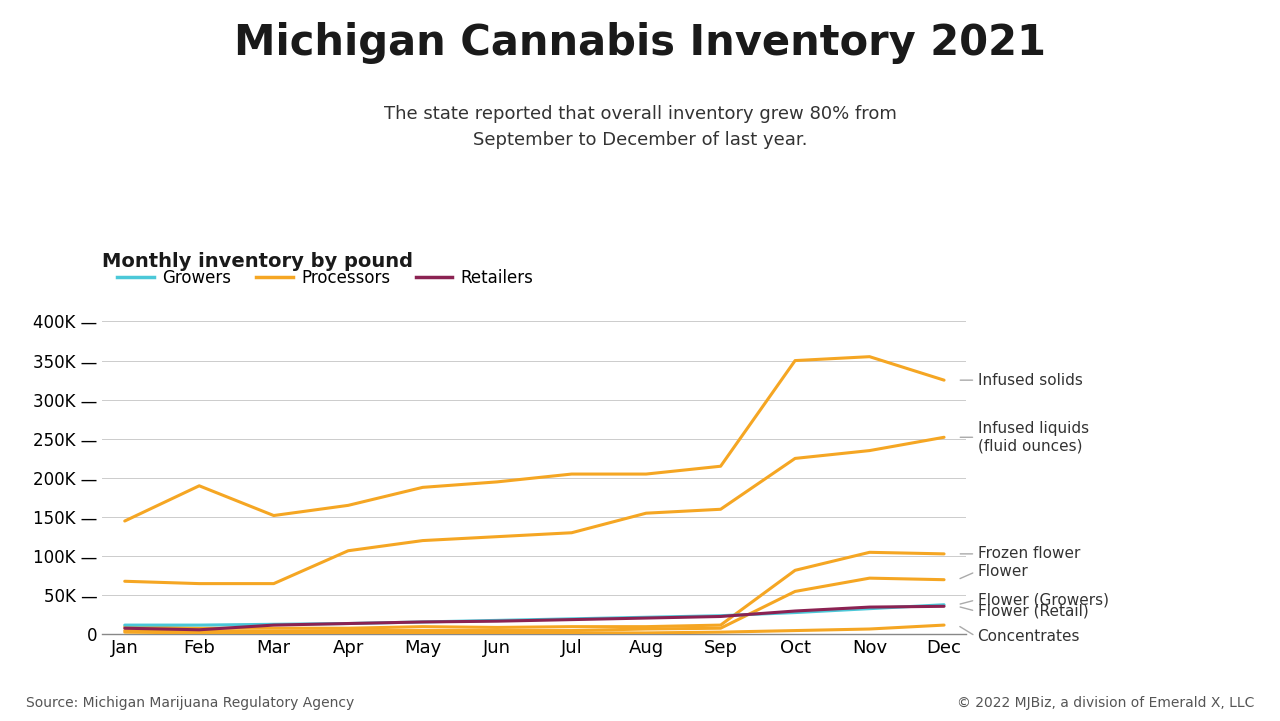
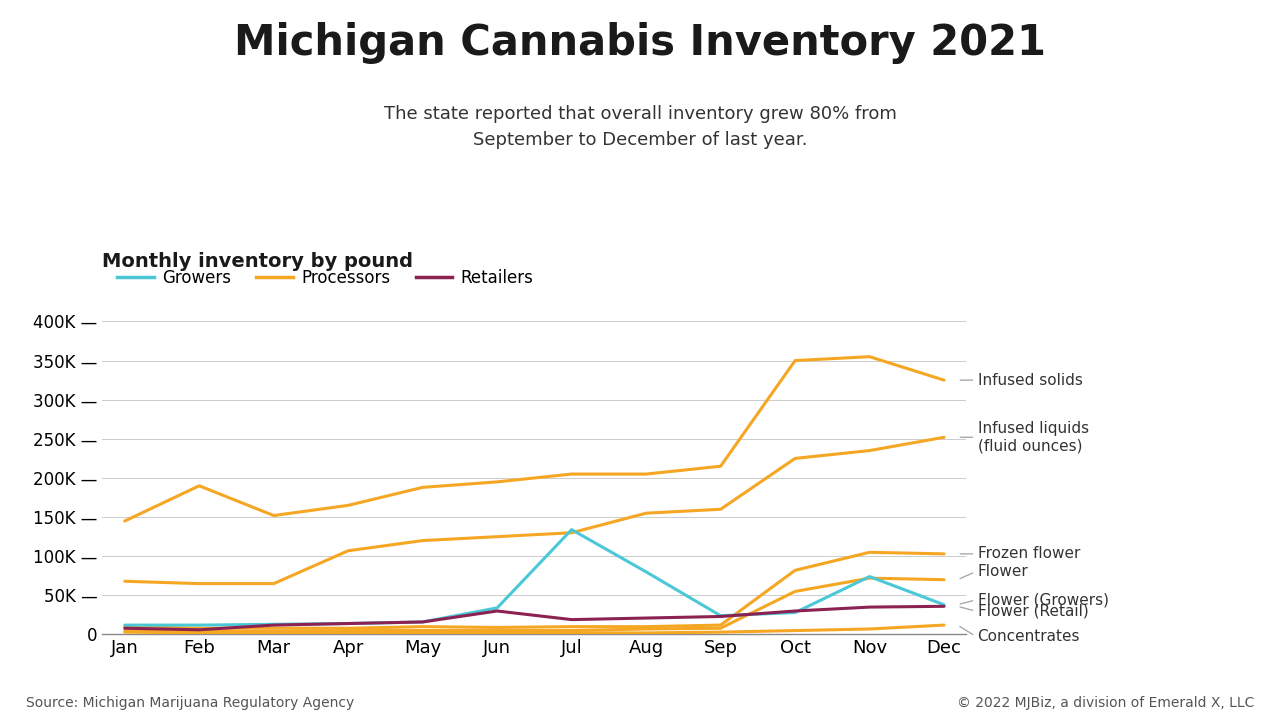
Growers/Jun: 18K — -> 34K —
Retailers/Jun: 17K — -> 30K —
Growers/Jul: 20K — -> 134K —
Growers/Aug: 22K — -> 80K —
Growers/Nov: 33K — -> 74K —
